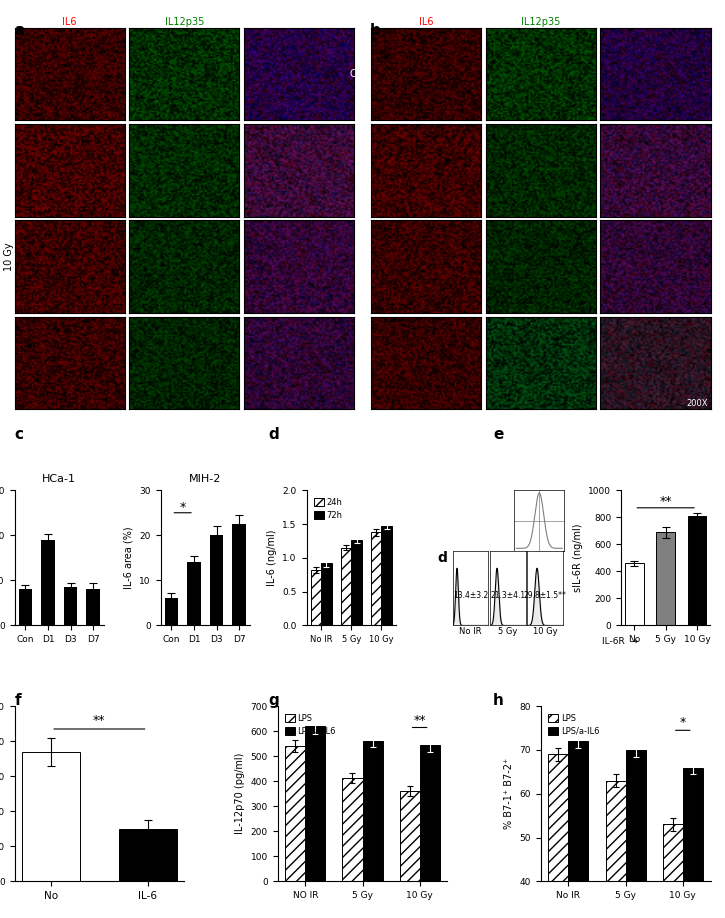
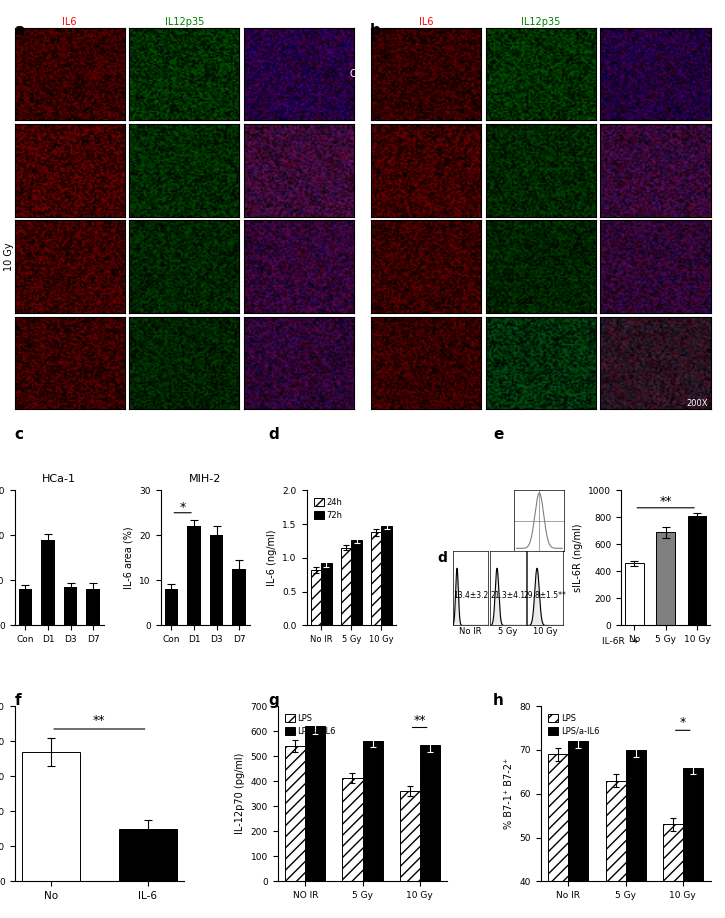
MIH-2/Con: 6.0 -> 8.0
MIH-2/D1: 14.0 -> 22.0
MIH-2/D7: 22.5 -> 12.5
